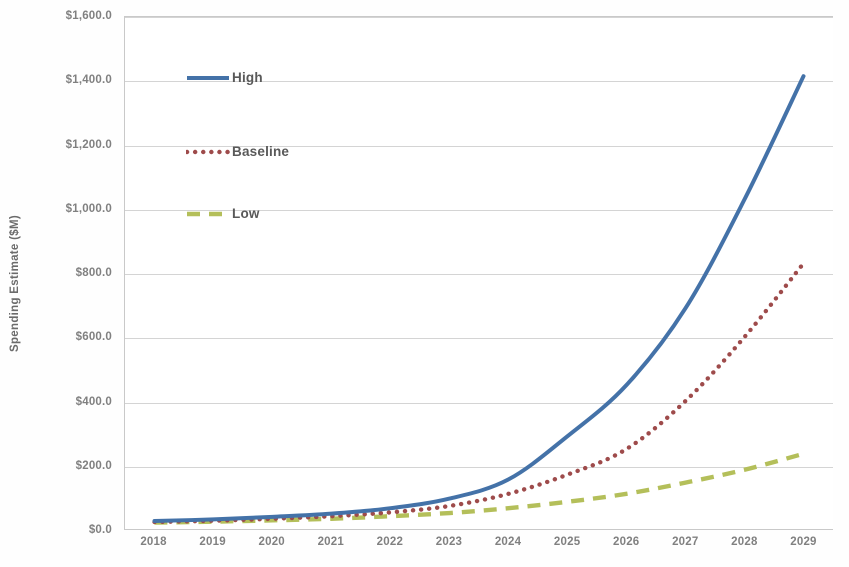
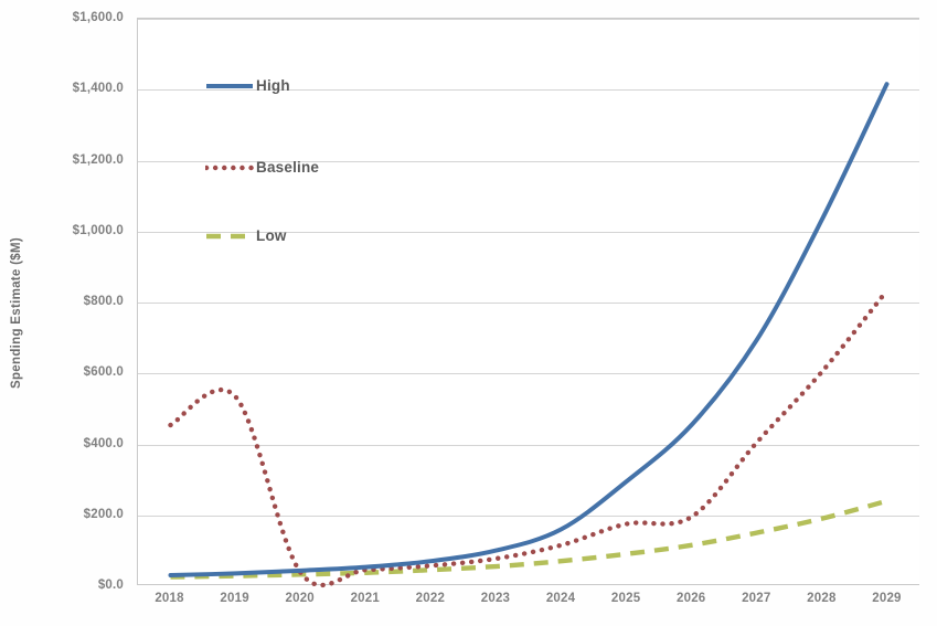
Baseline/2018: $20 -> $450
Baseline/2019: $30 -> $530
Baseline/2026: $250 -> $190
